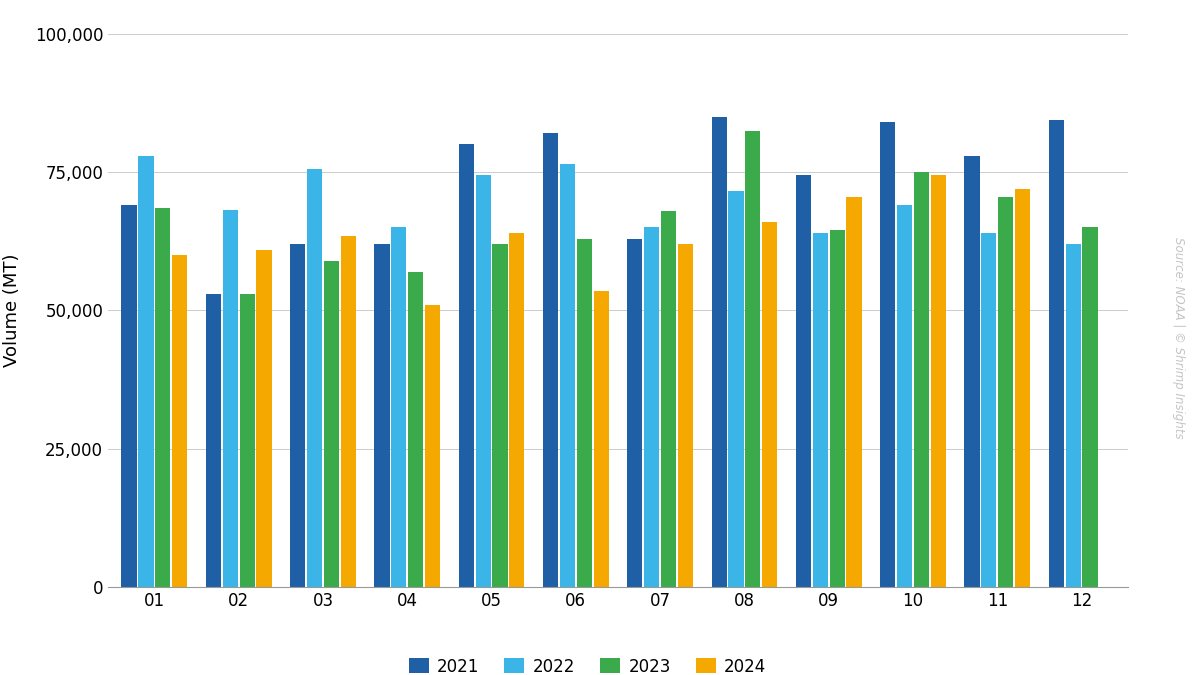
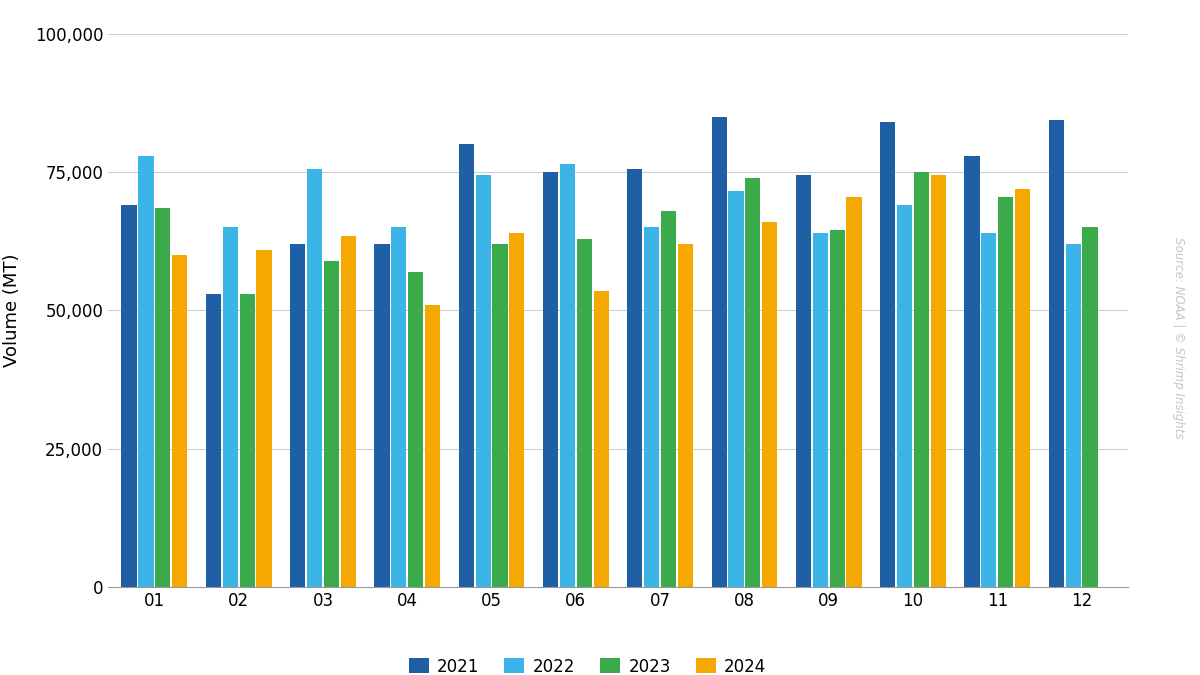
2022/02: 68,200 -> 65,000
2021/06: 82,000 -> 75,000
2021/07: 63,000 -> 75,500
2023/08: 82,400 -> 74,000
